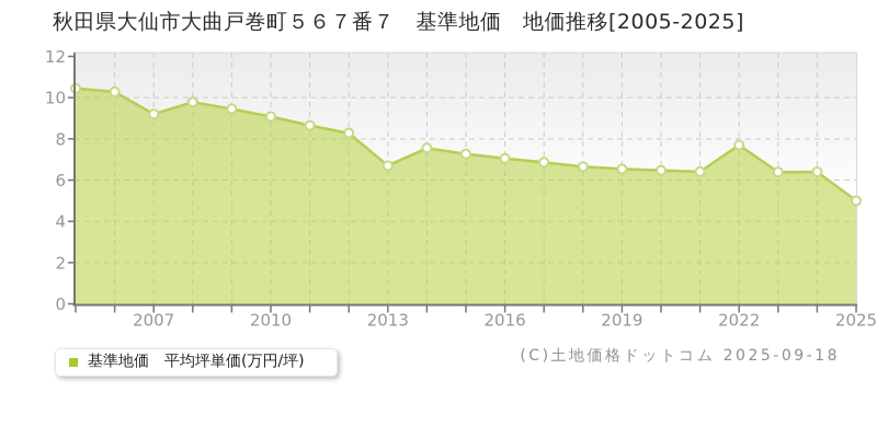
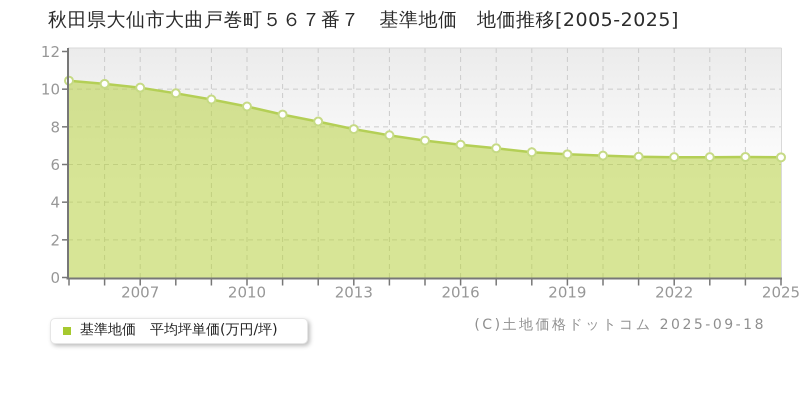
2007: 9.2 -> 10.1
2013: 6.7 -> 7.9
2022: 7.7 -> 6.4
2025: 5.0 -> 6.4
